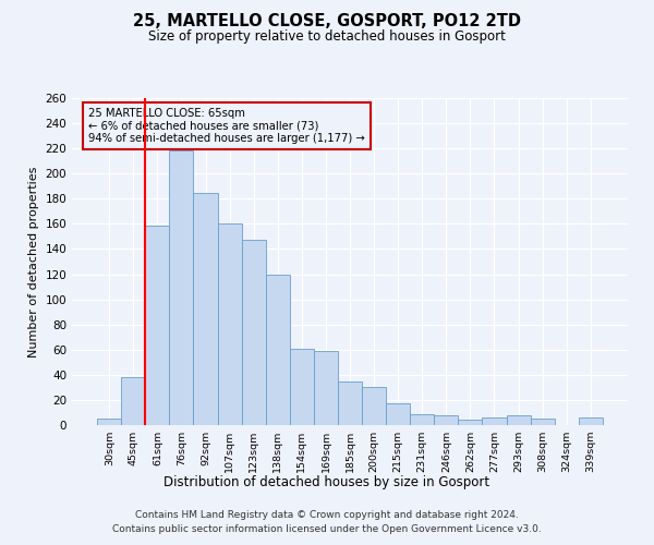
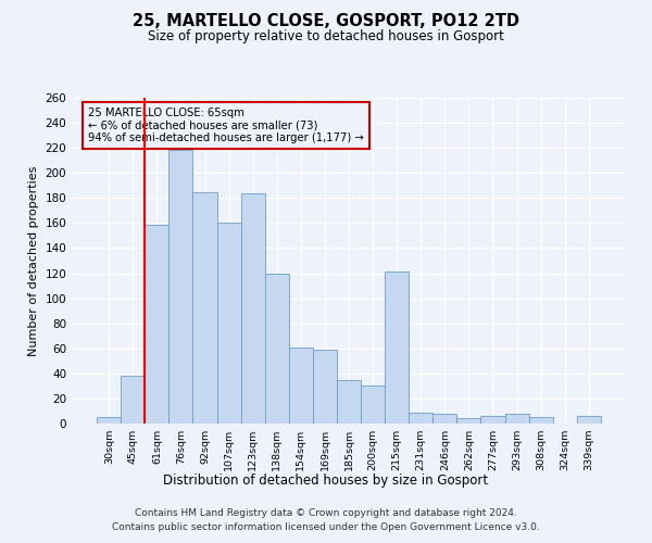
123sqm: 147 -> 184
215sqm: 17 -> 121
